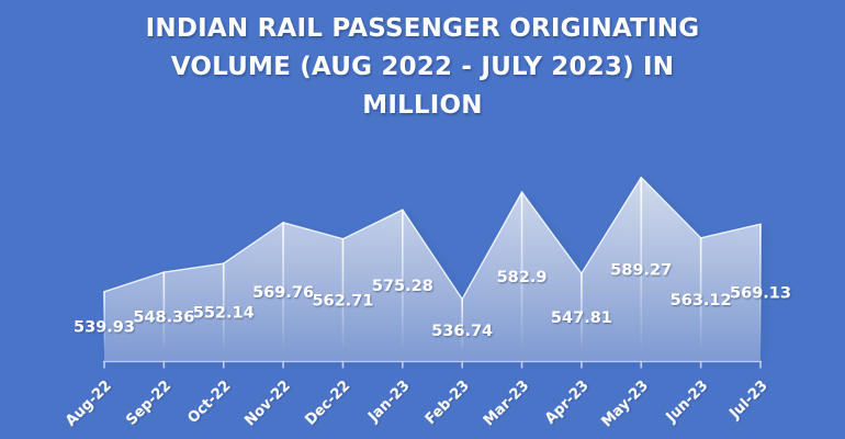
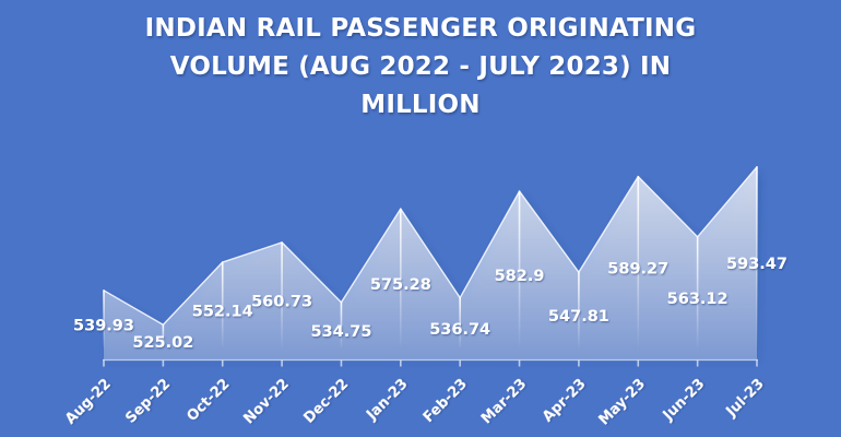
Sep-22: 548.36 -> 525.02
Nov-22: 569.76 -> 560.73
Dec-22: 562.71 -> 534.75
Jul-23: 569.13 -> 593.47
